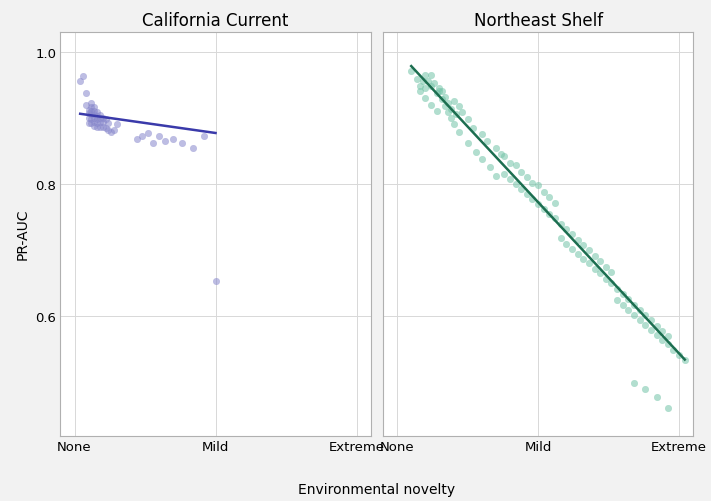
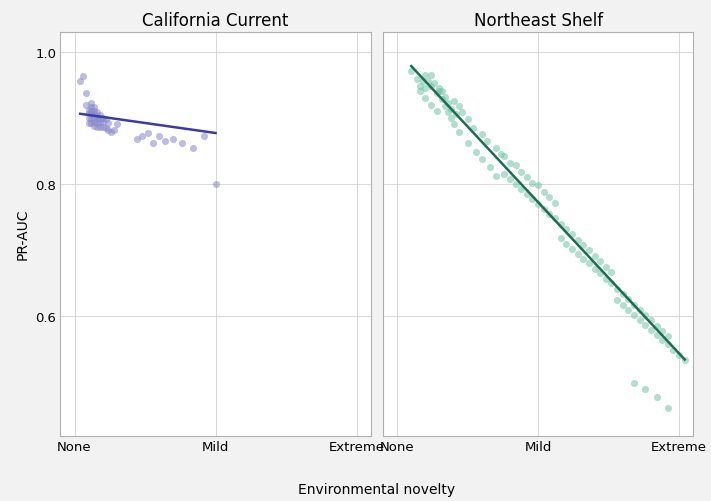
California Current/Mild: 0.654 -> 0.800
